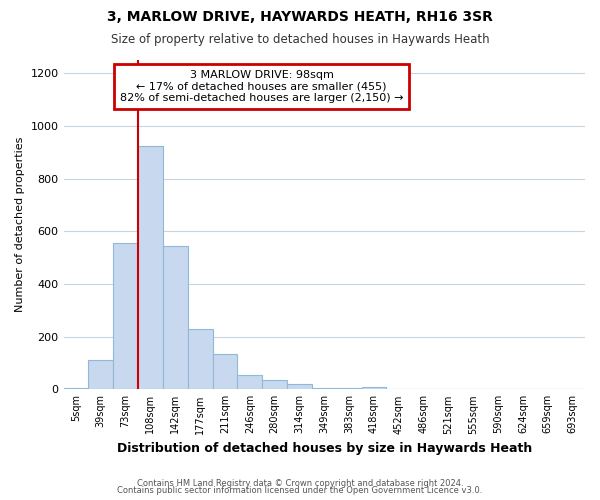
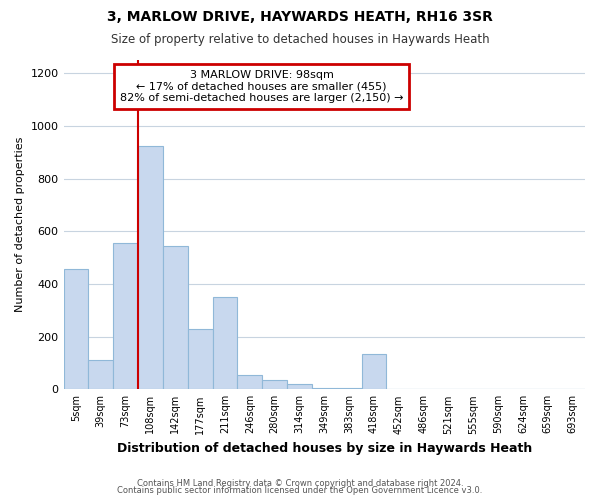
5sqm: 5 -> 455
211sqm: 135 -> 350
418sqm: 10 -> 135
